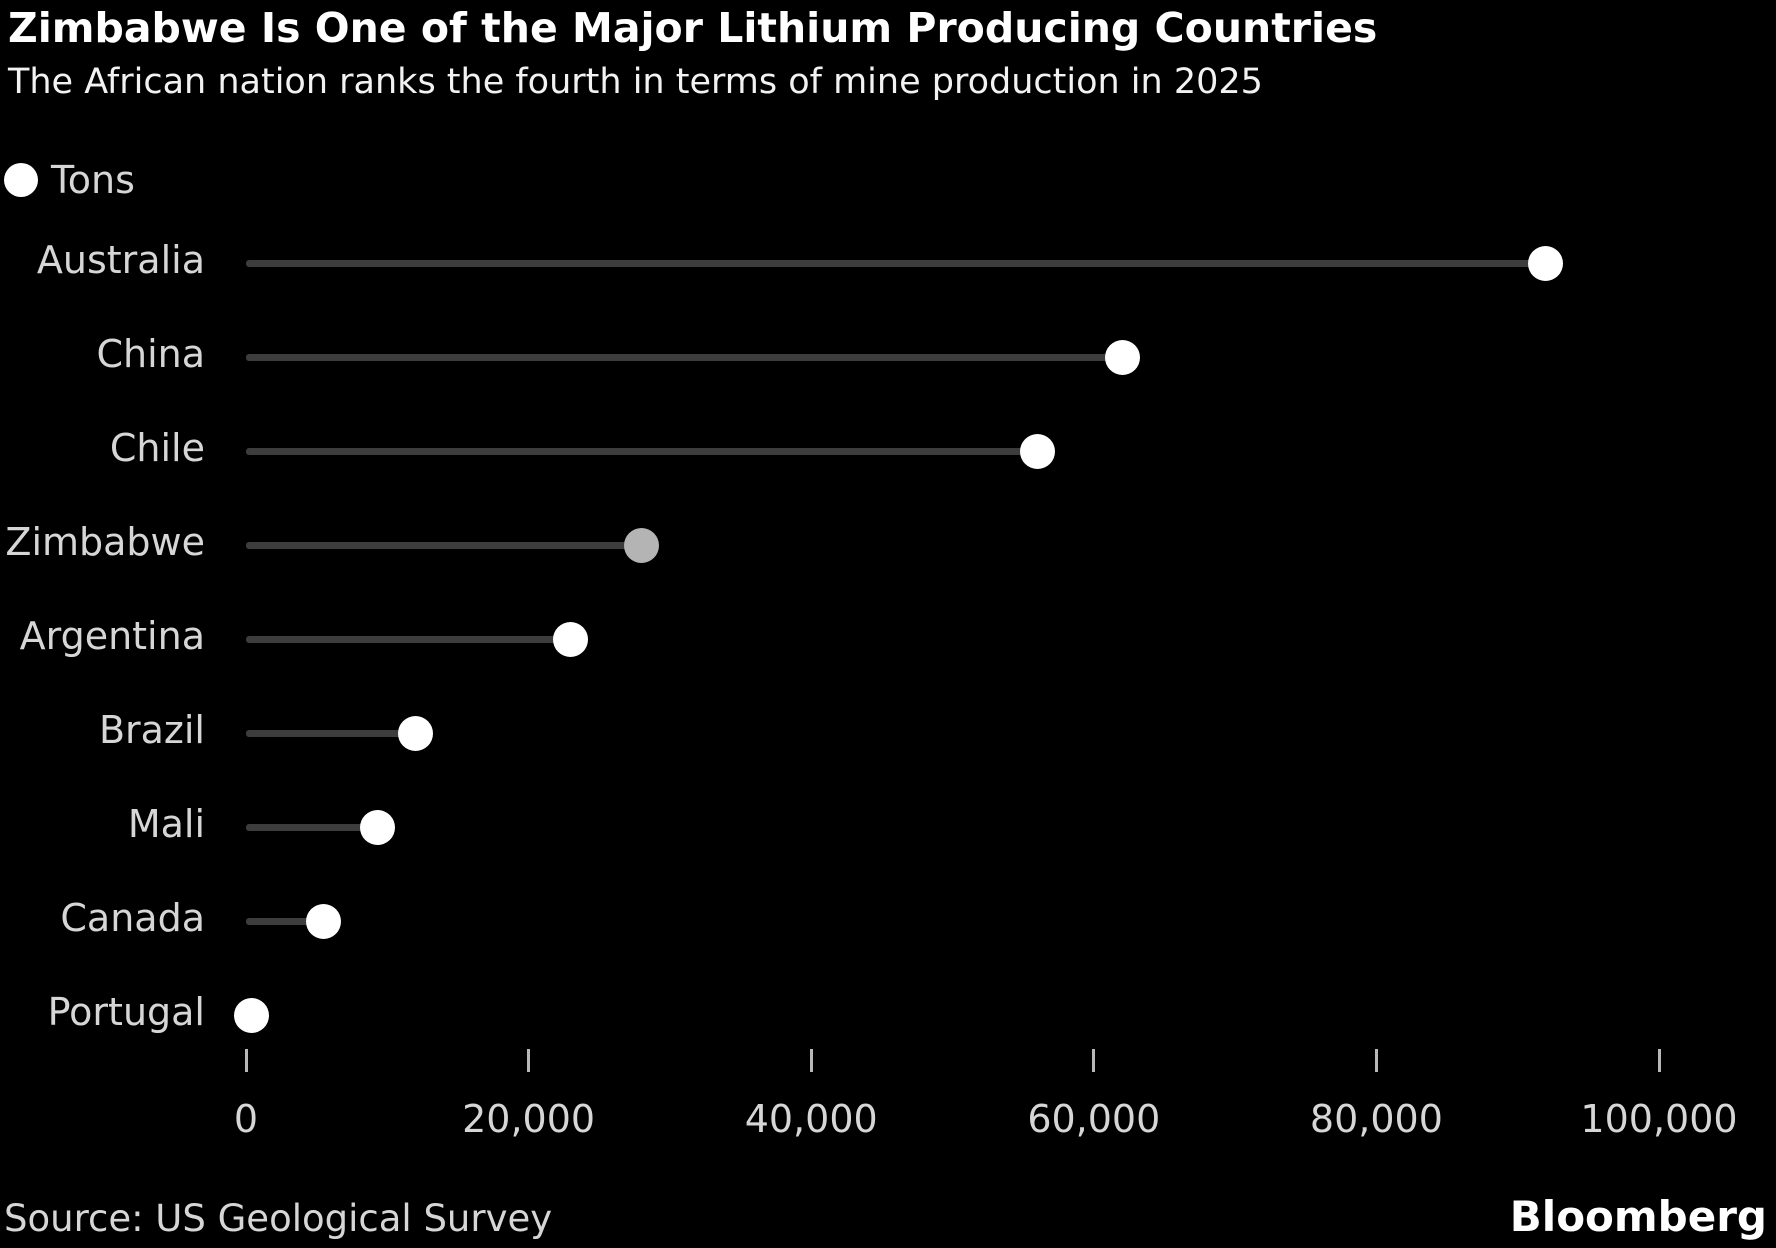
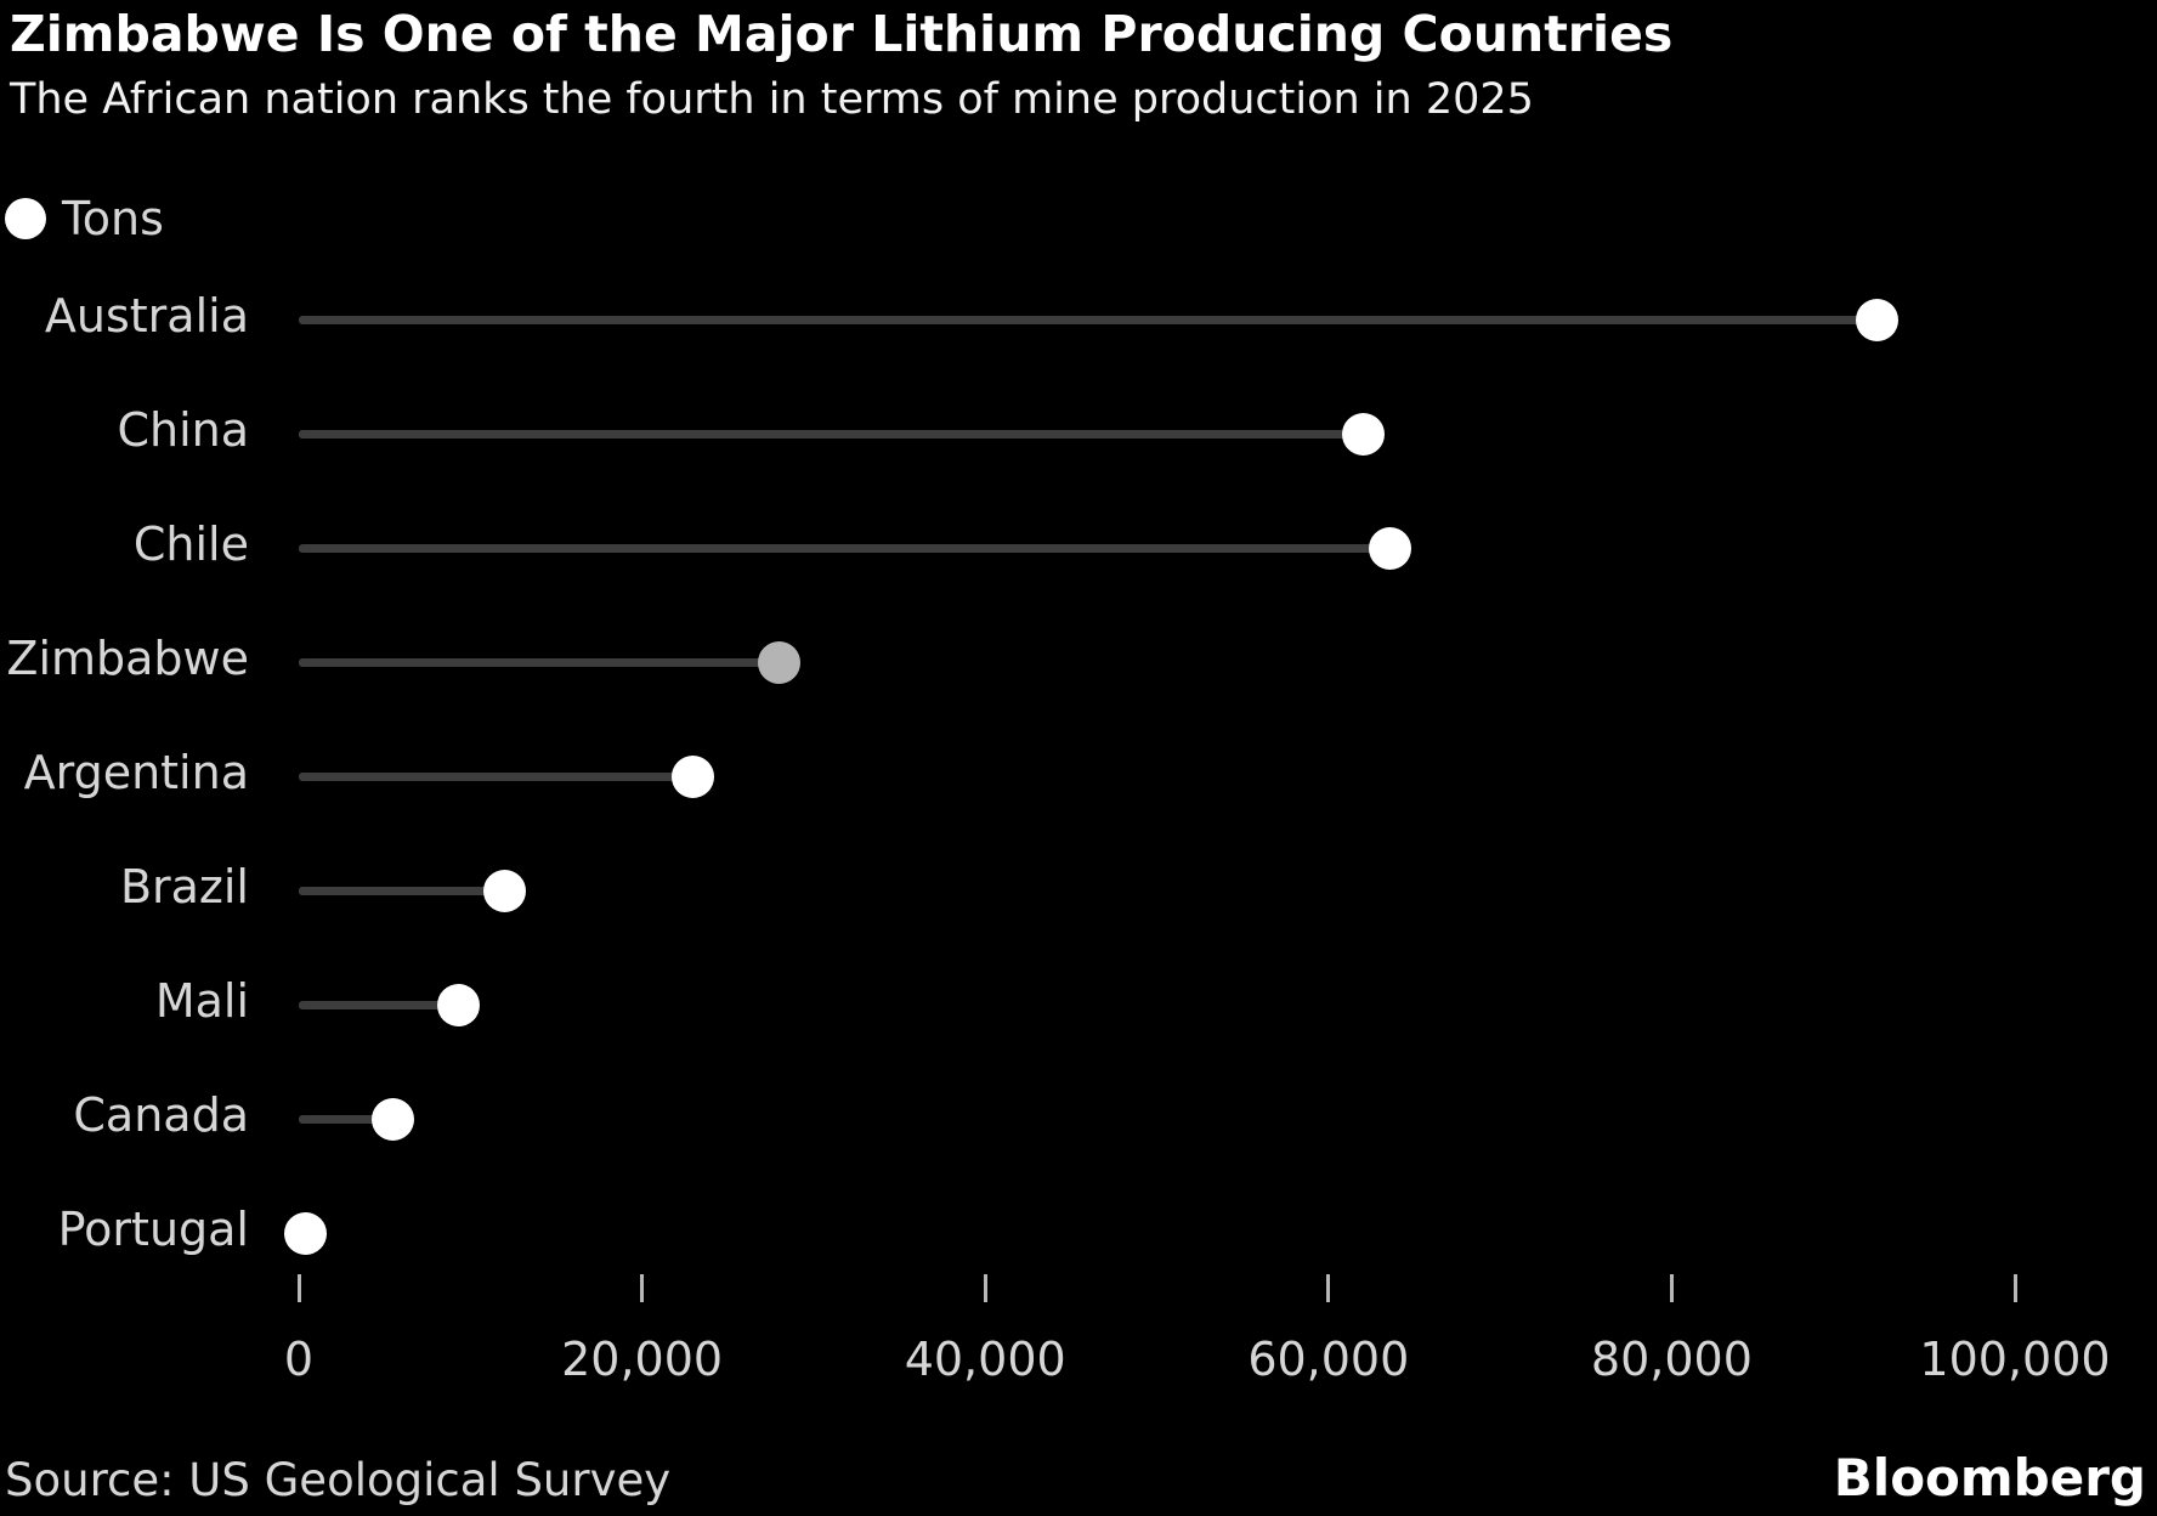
Chile: 56000 -> 63600
